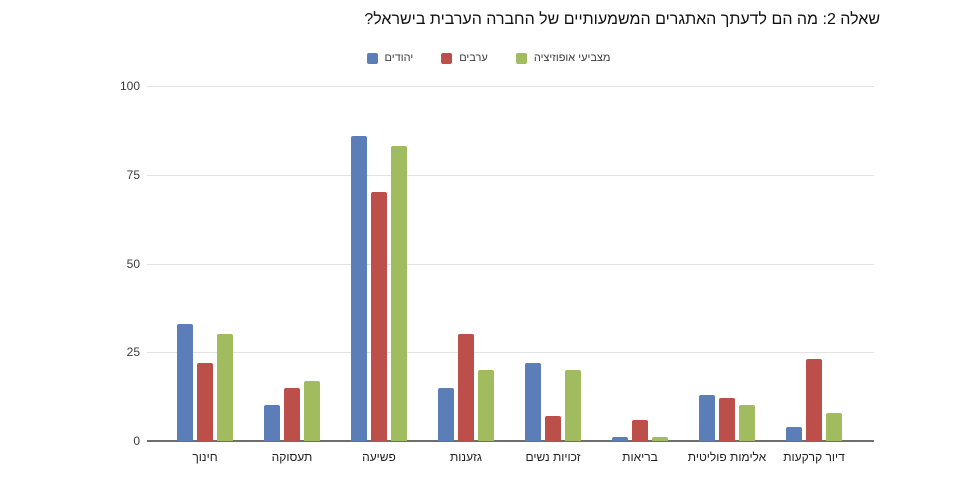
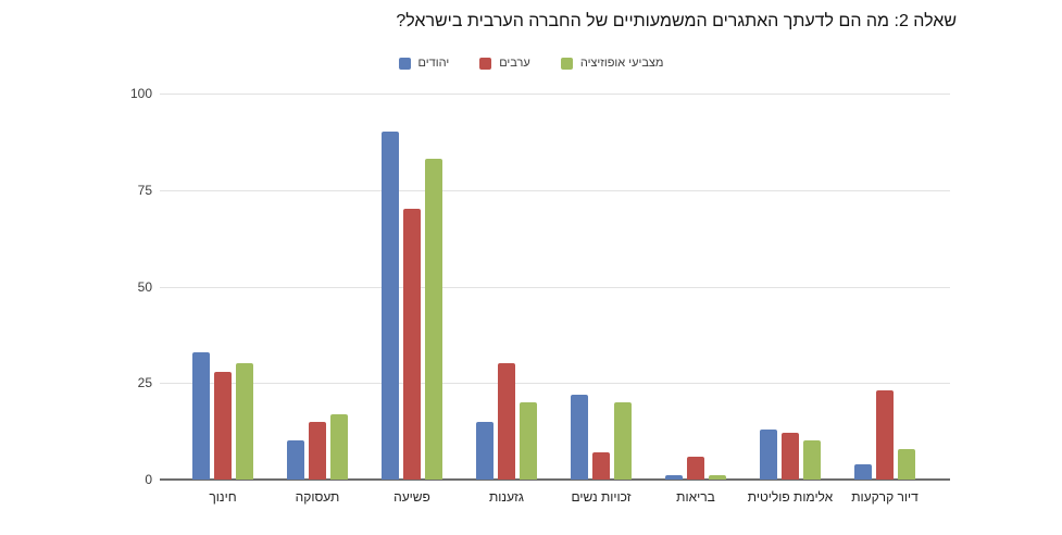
ערבים/חינוך: 22 -> 28
יהודים/פשיעה: 86 -> 90
